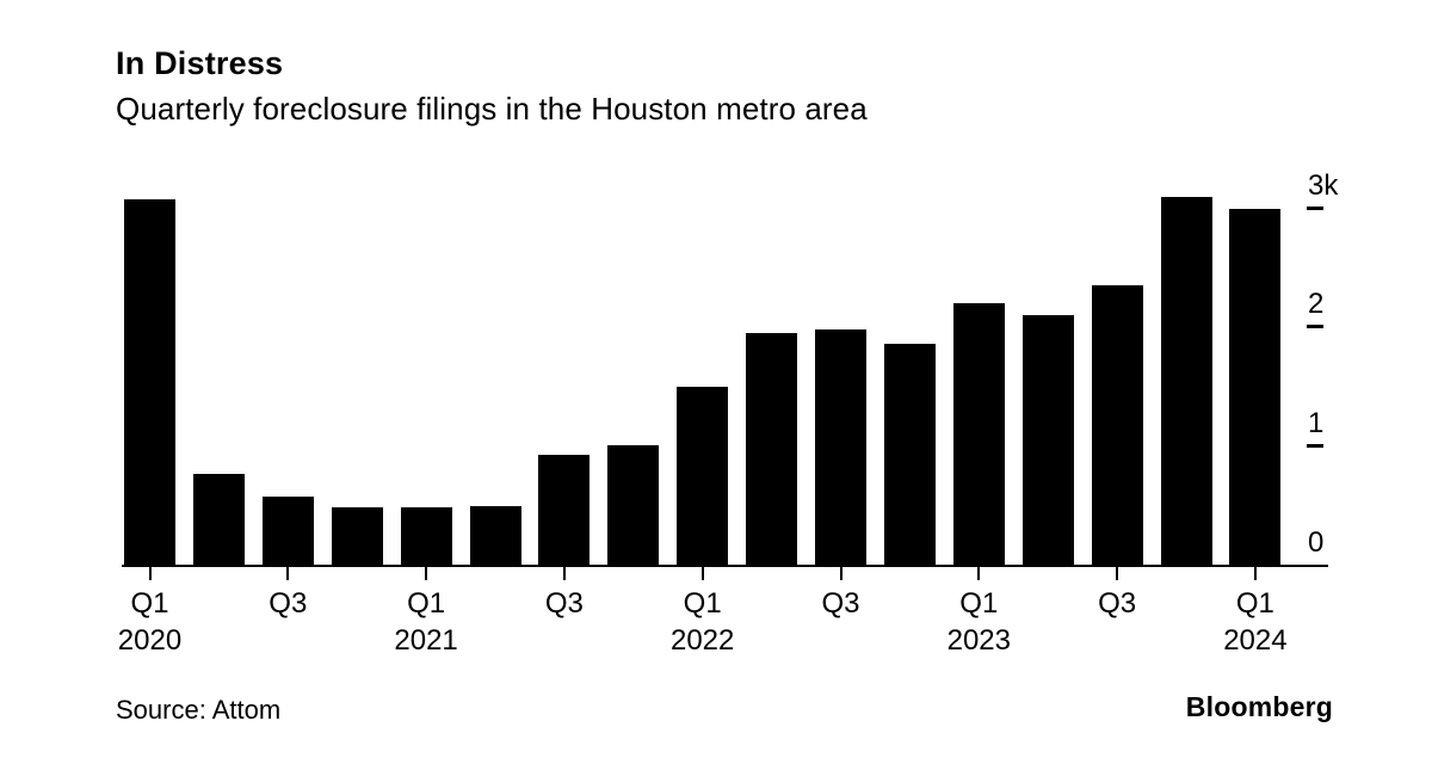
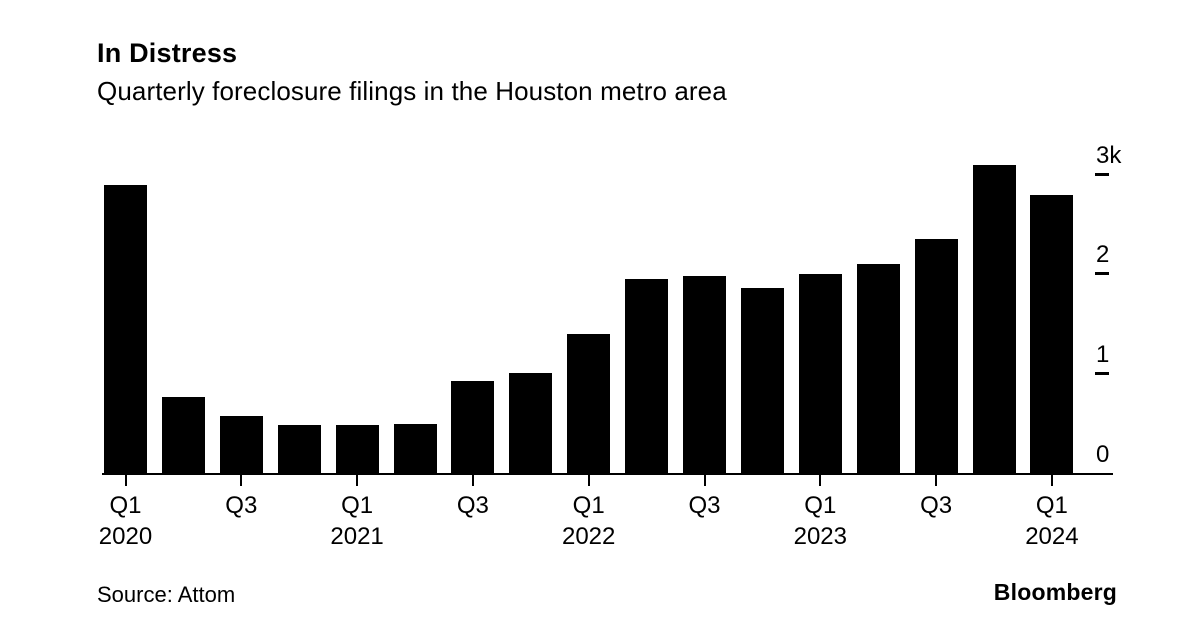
Q1 2020: 3.1k -> 2.9k
Q1 2022: 1.5k -> 1.4k
Q1 2023: 2.2k -> 2.0k
Q1 2024: 3.0k -> 2.8k
